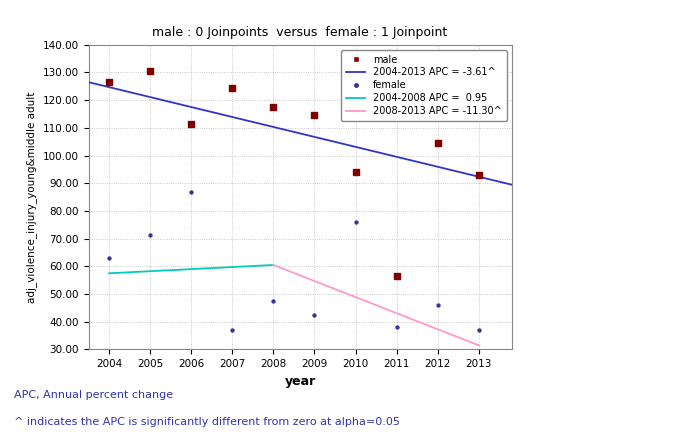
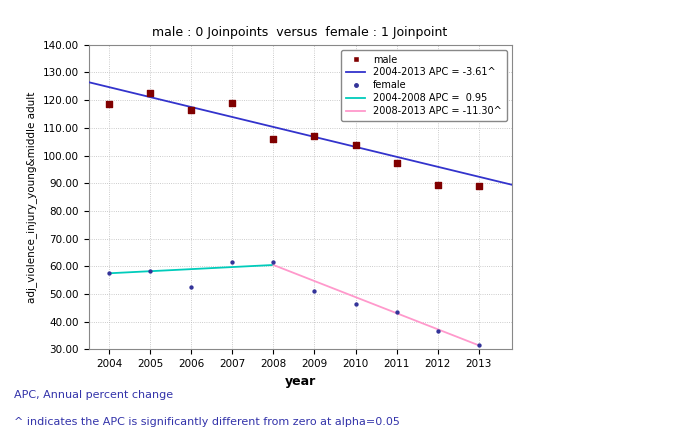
male/2004: 126.5 -> 118.5
female/2004: 63.0 -> 57.5
male/2005: 130.5 -> 122.5
female/2005: 71.5 -> 58.5
male/2006: 111.5 -> 116.5
female/2006: 87.0 -> 52.5
male/2007: 124.5 -> 119.0
female/2007: 37.0 -> 61.5
male/2008: 117.5 -> 106.0
female/2008: 47.5 -> 61.5
male/2009: 114.5 -> 107.0
female/2009: 42.5 -> 51.0
male/2010: 94.0 -> 104.0
female/2010: 76.0 -> 46.5
male/2011: 56.5 -> 97.5
female/2011: 38.0 -> 43.5
male/2012: 104.5 -> 89.5
female/2012: 46.0 -> 36.5
male/2013: 93.0 -> 89.0
female/2013: 37.0 -> 31.5
